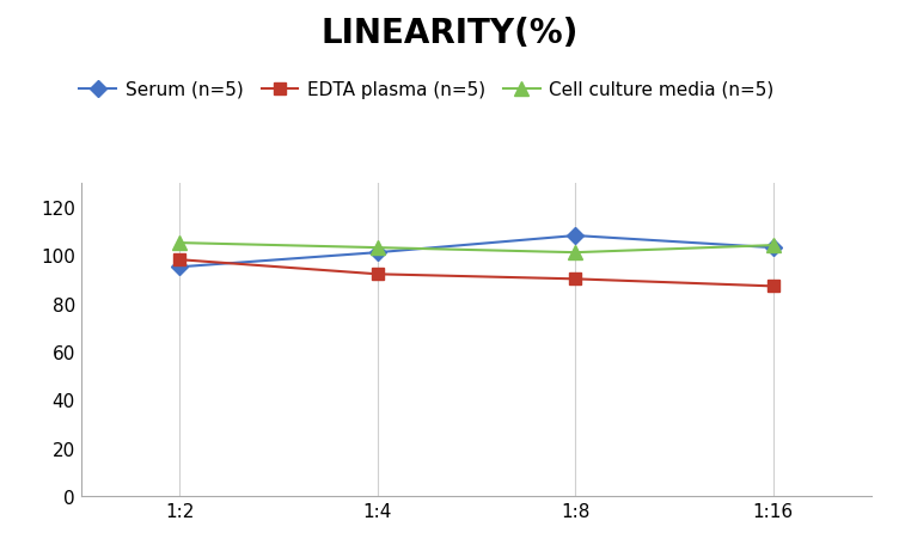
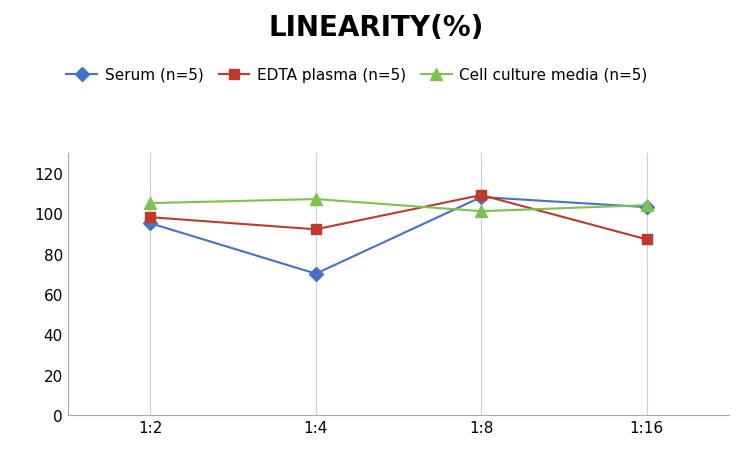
Serum (n=5)/1:4: 101 -> 70
Cell culture media (n=5)/1:4: 103 -> 107
EDTA plasma (n=5)/1:8: 90 -> 109
